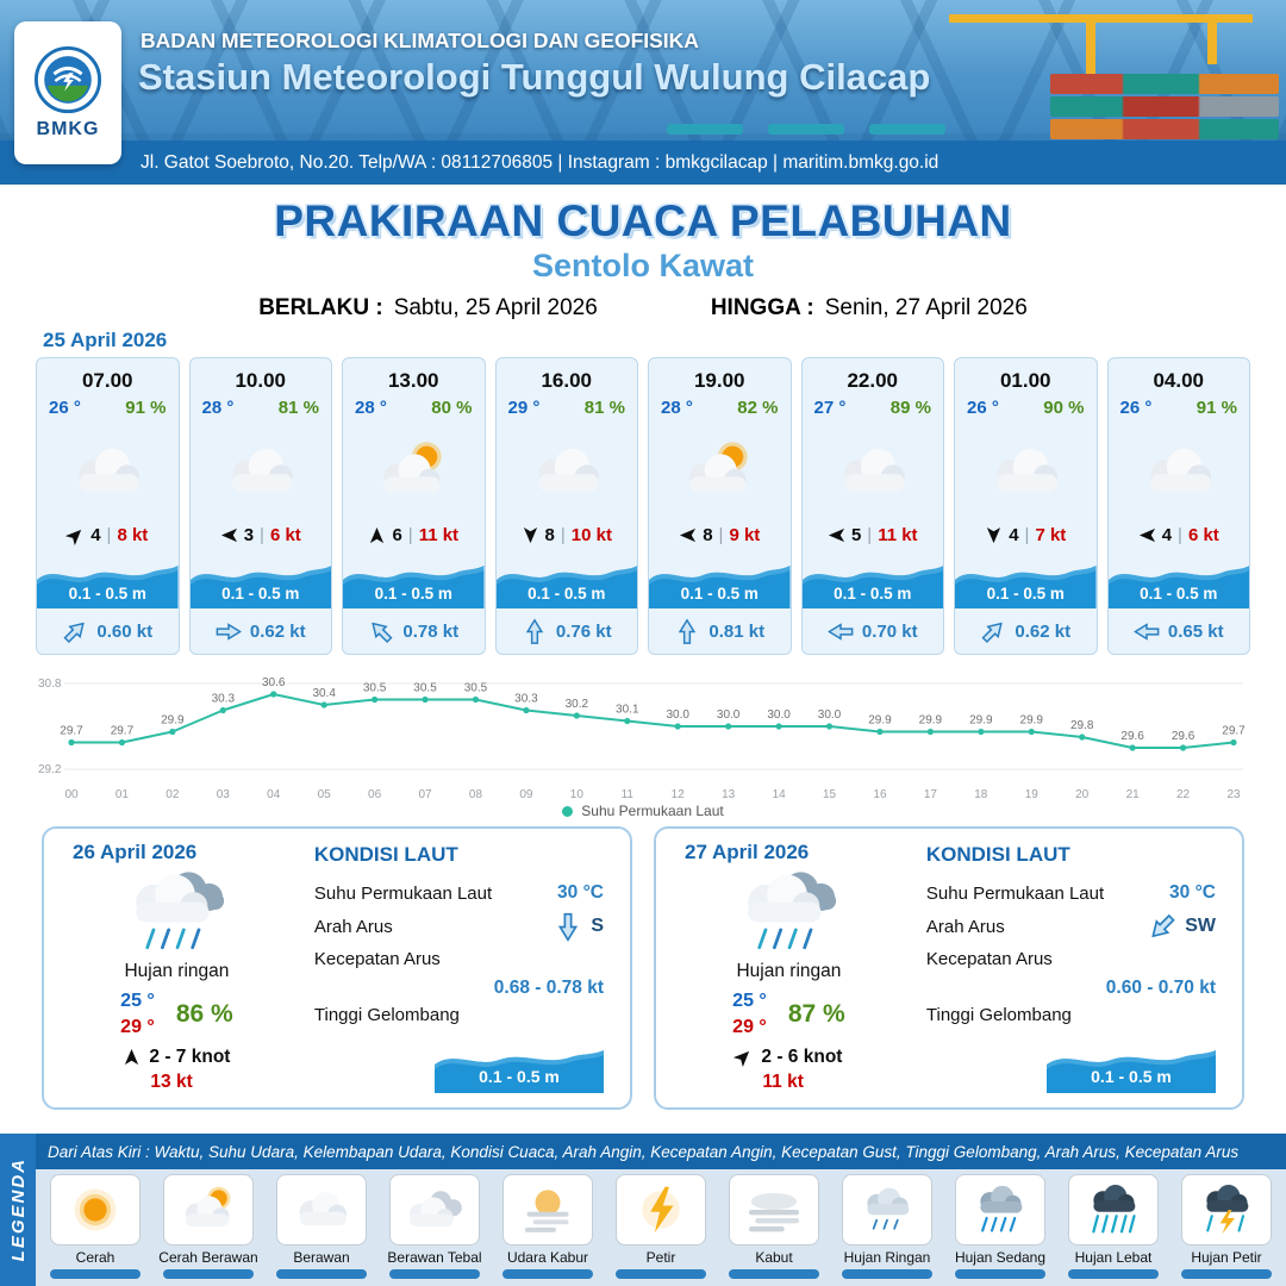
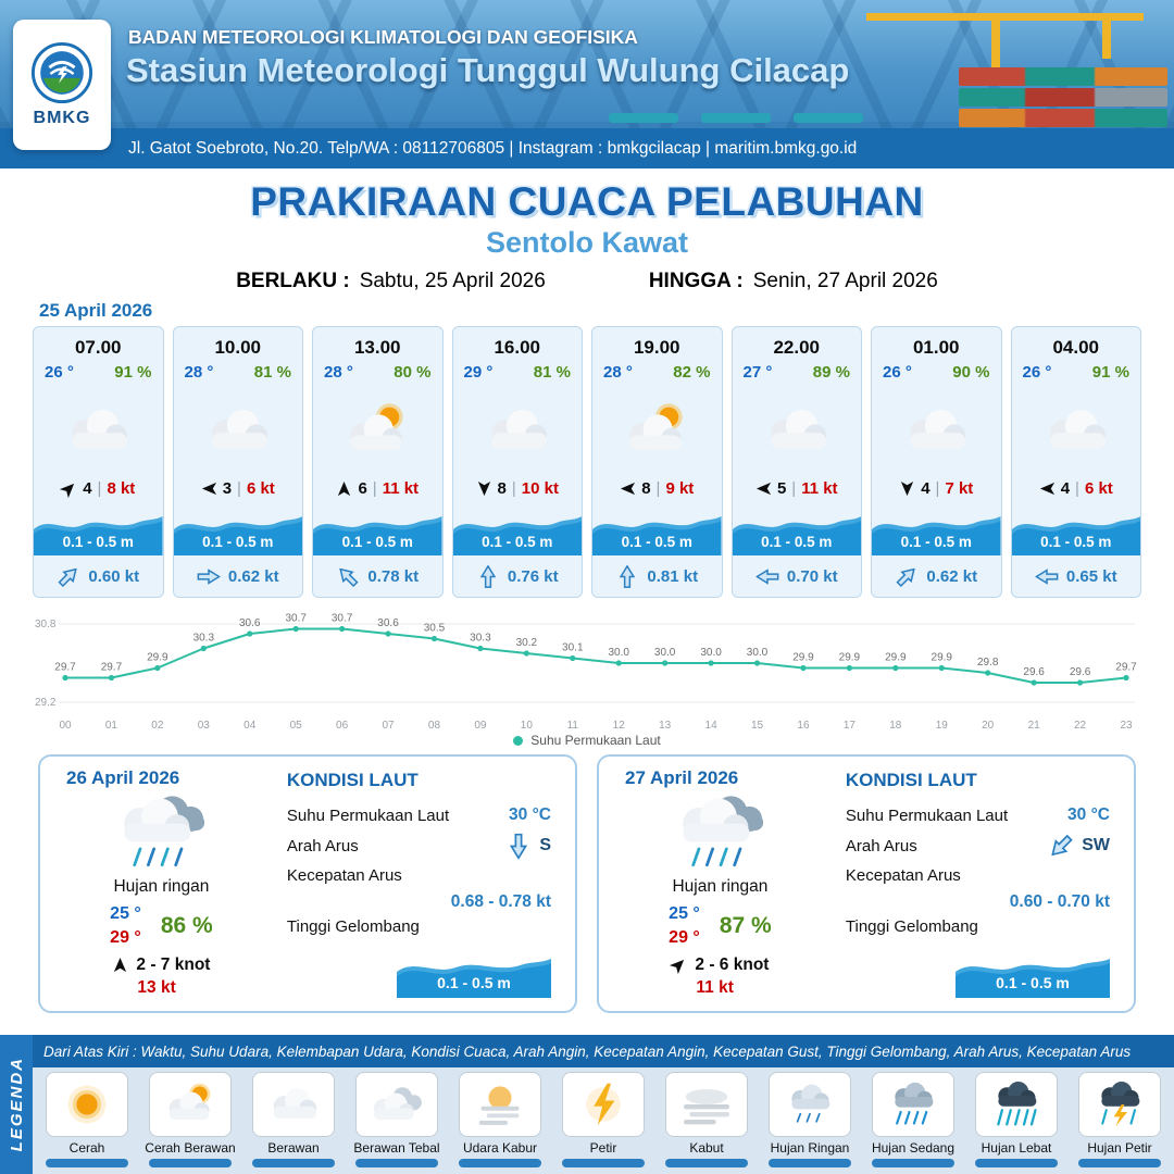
05: 30.4 -> 30.7
06: 30.5 -> 30.7
07: 30.5 -> 30.6
